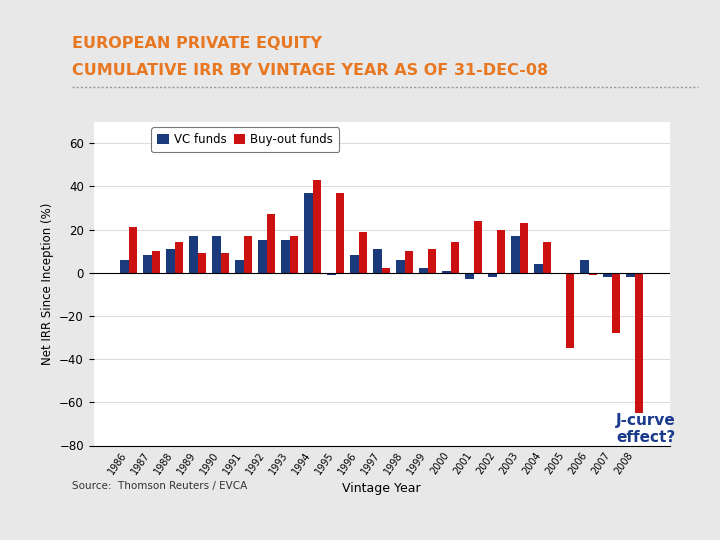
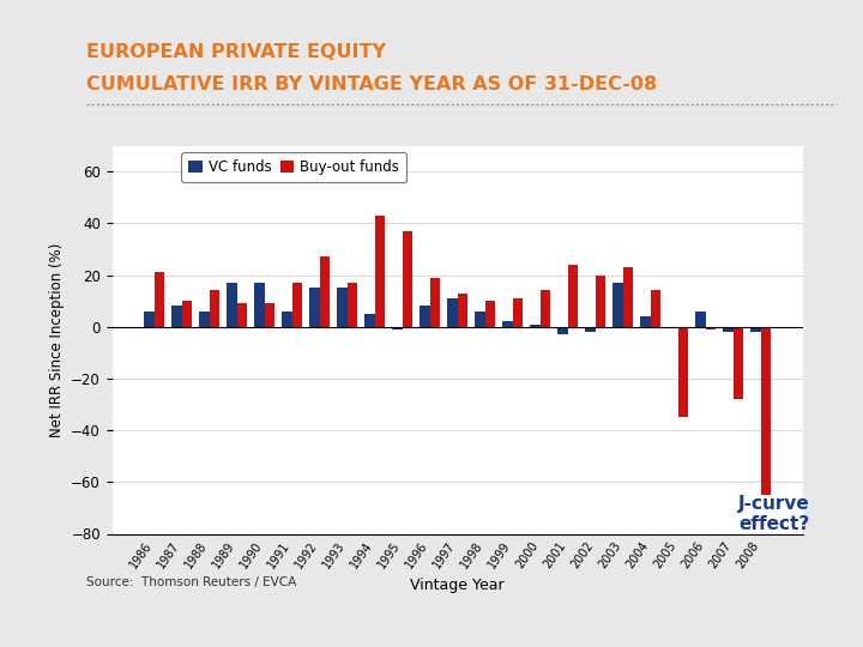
VC funds/1988: 11 -> 6
VC funds/1994: 37 -> 5
Buy-out funds/1997: 2 -> 13
